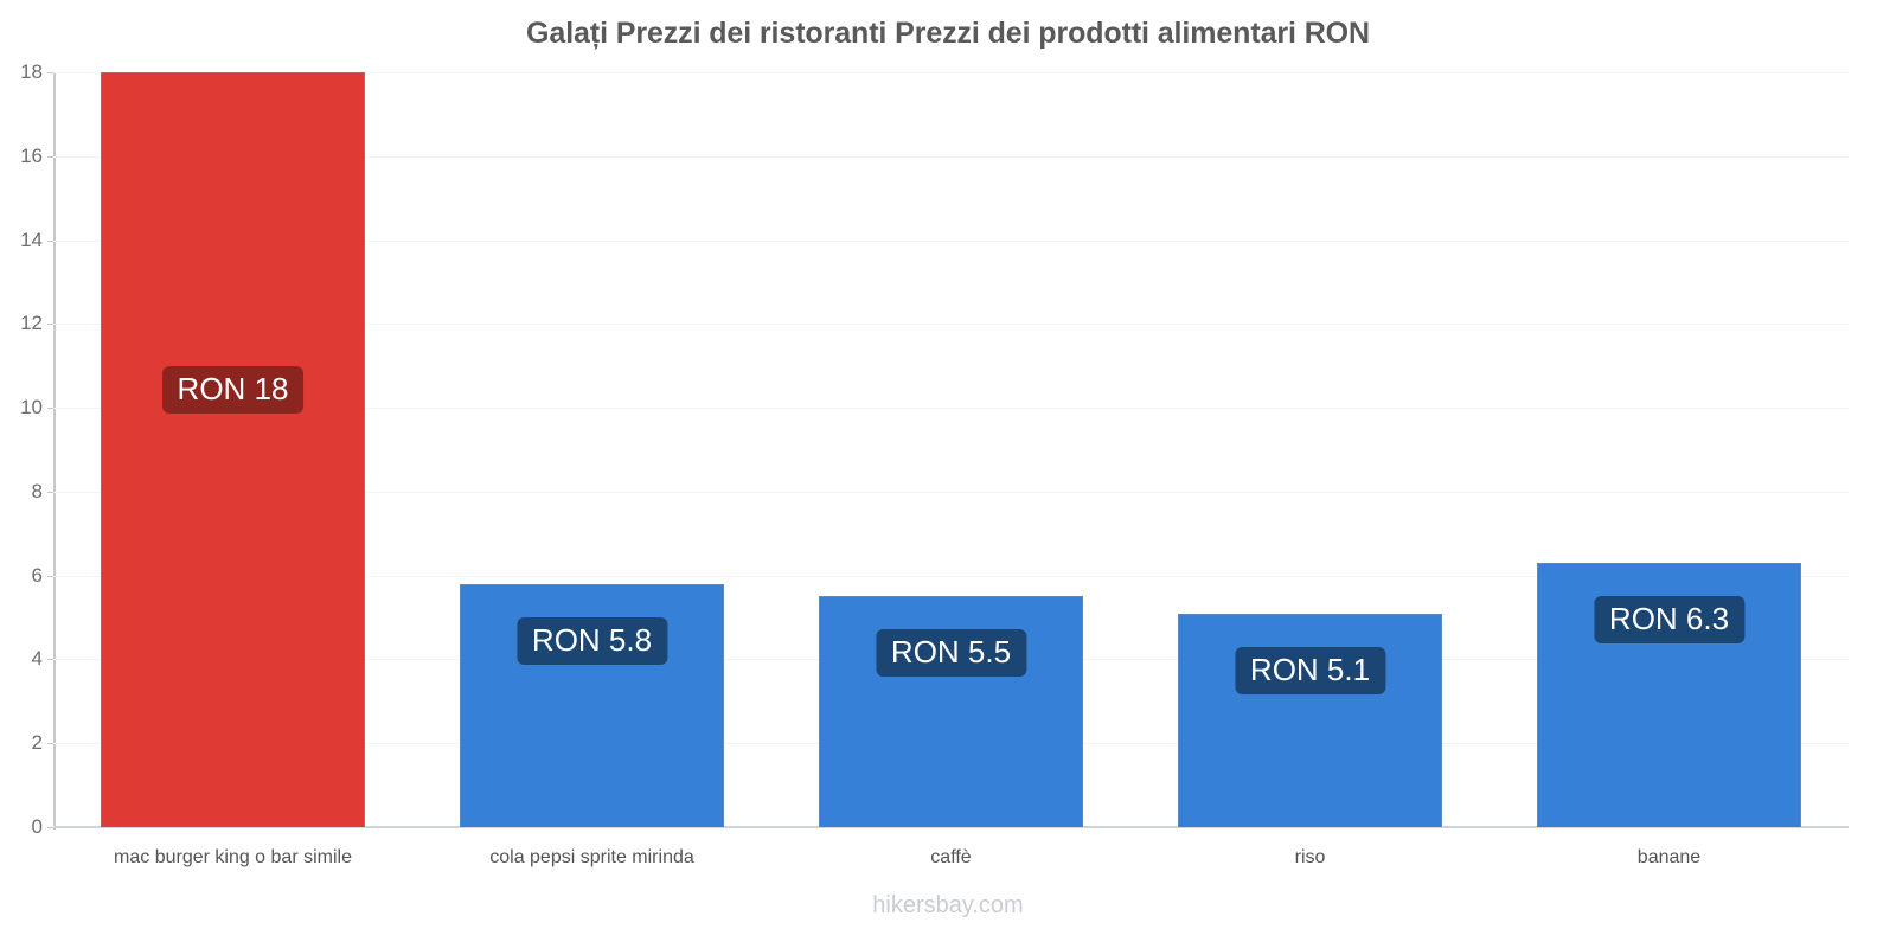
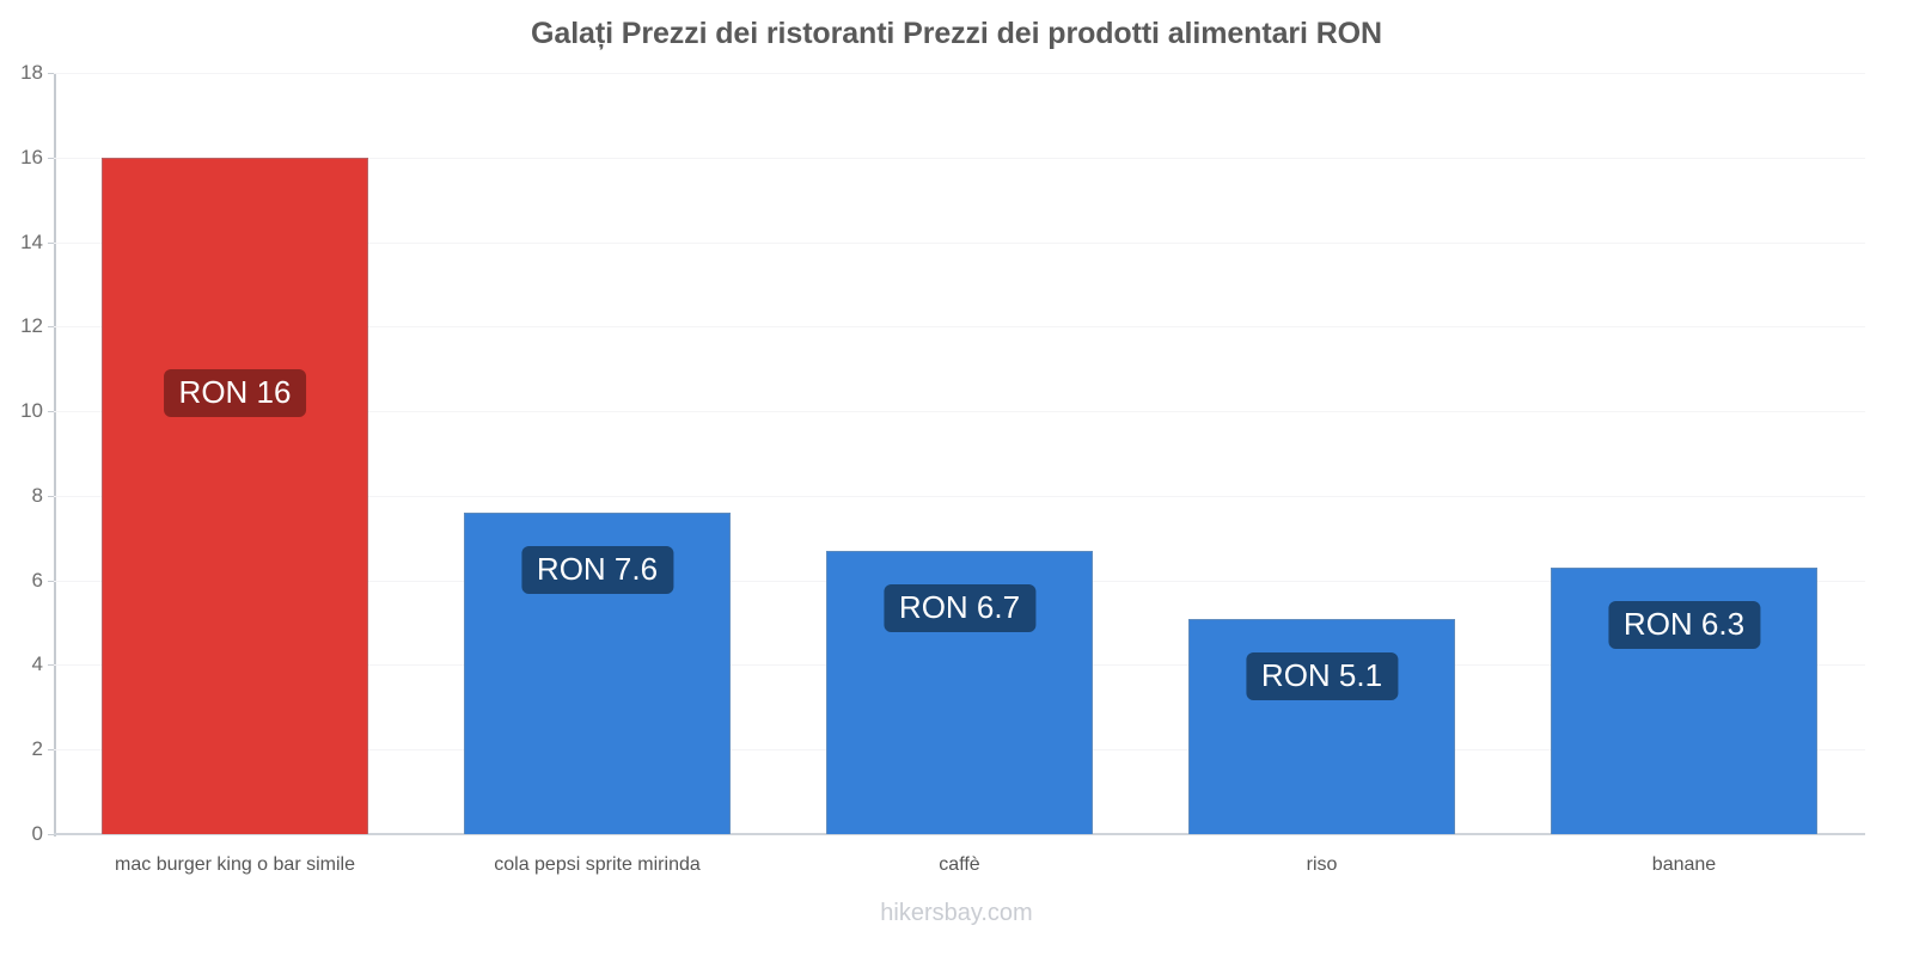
mac burger king o bar simile: 18 -> 16
cola pepsi sprite mirinda: 5.8 -> 7.6
caffè: 5.5 -> 6.7
